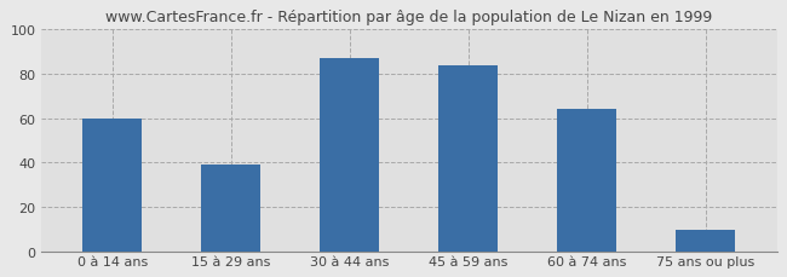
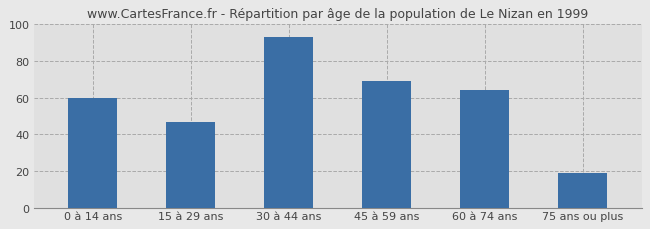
15 à 29 ans: 39 -> 47
30 à 44 ans: 87 -> 93
45 à 59 ans: 84 -> 69
75 ans ou plus: 10 -> 19
